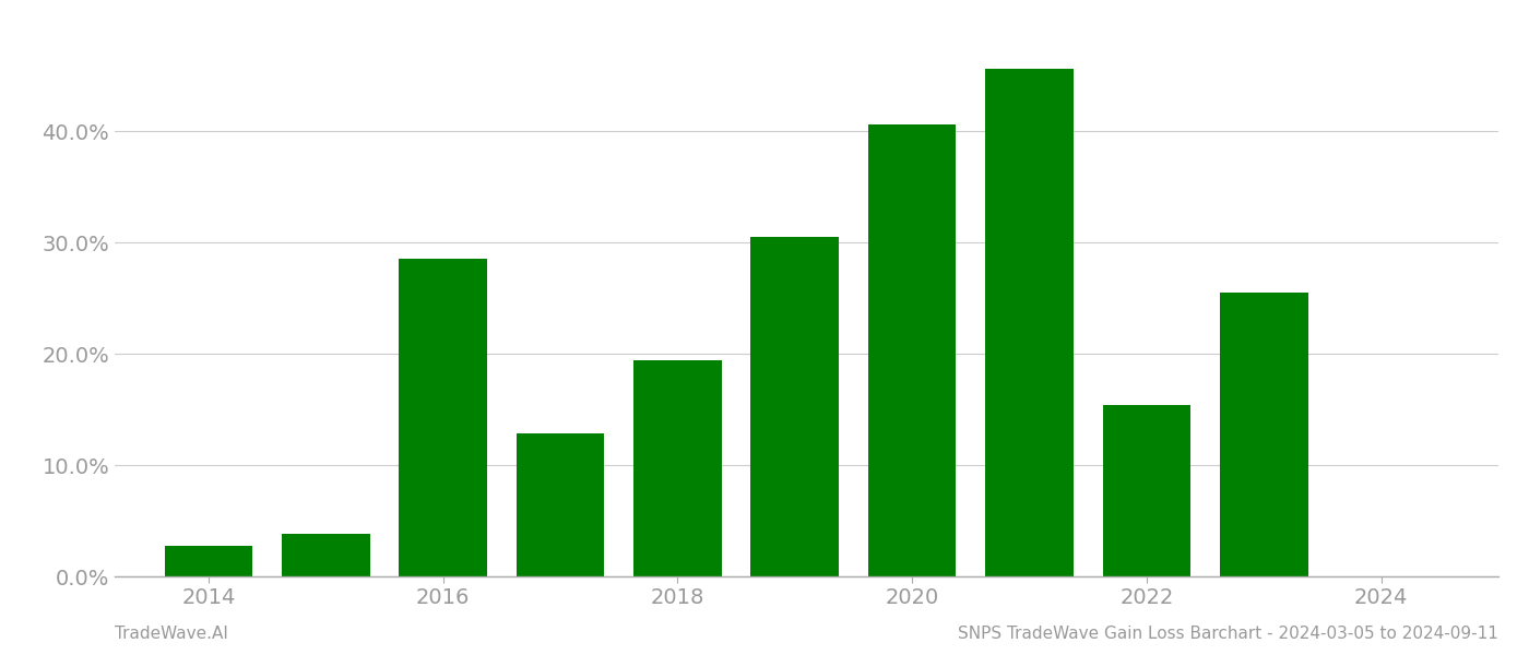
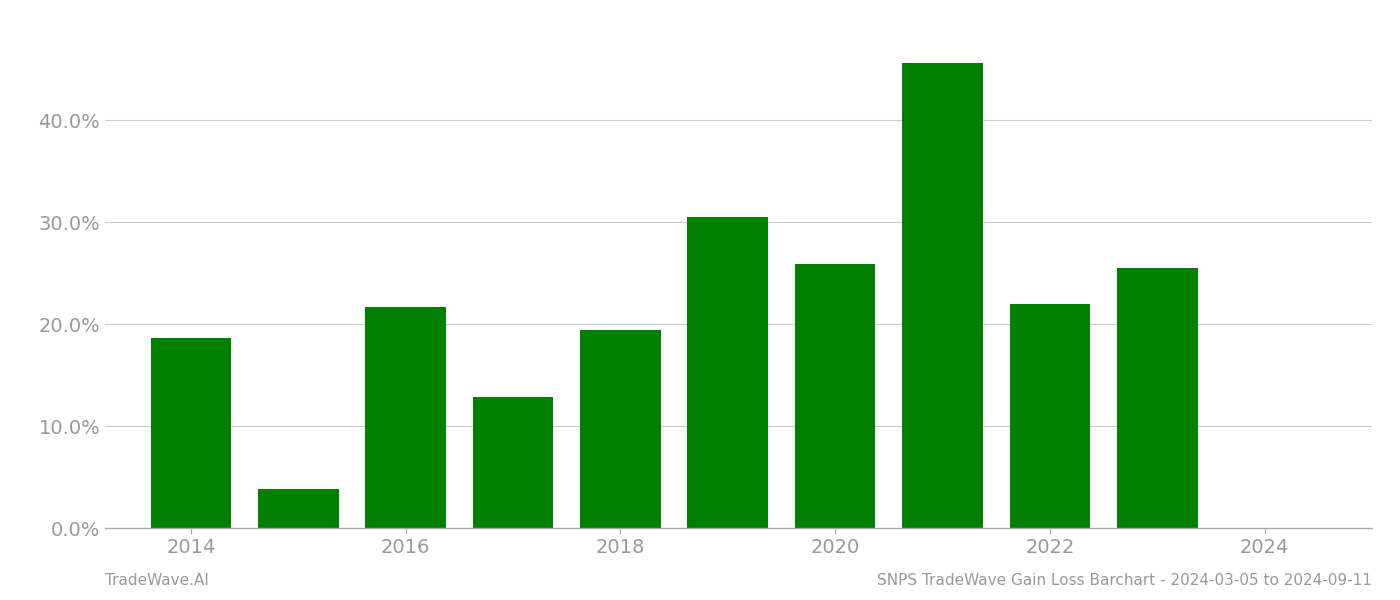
2014: 2.7% -> 18.6%
2016: 28.5% -> 21.7%
2020: 40.6% -> 25.9%
2022: 15.4% -> 22.0%
